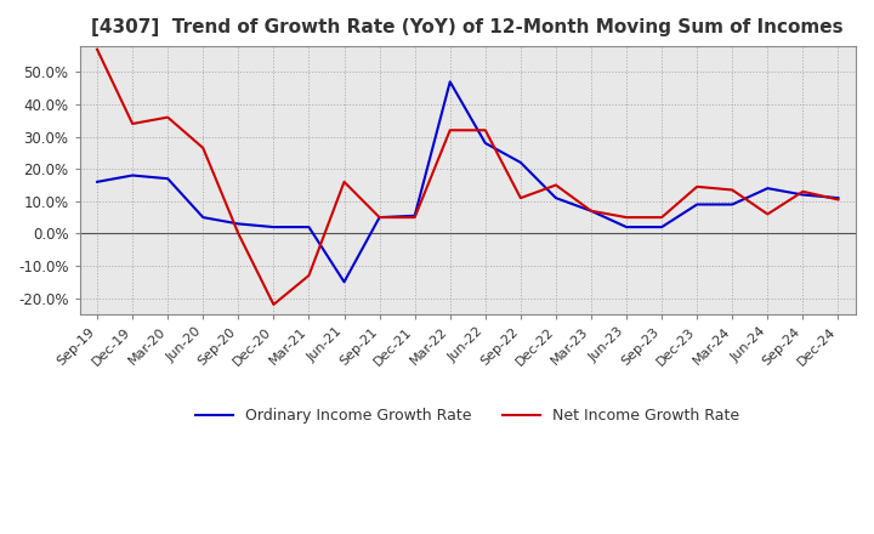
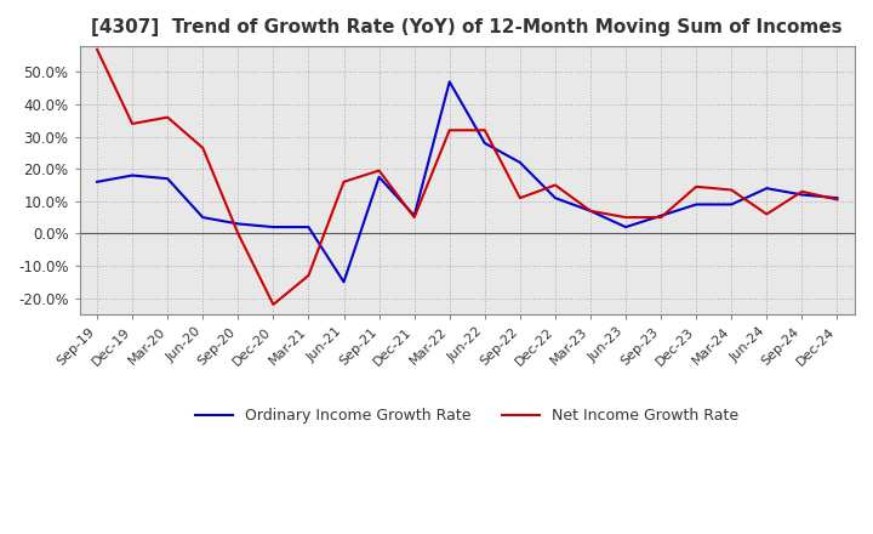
Ordinary Income Growth Rate/Sep-21: 5.0% -> 17.5%
Net Income Growth Rate/Sep-21: 5.0% -> 19.5%
Ordinary Income Growth Rate/Sep-23: 2.0% -> 5.5%
